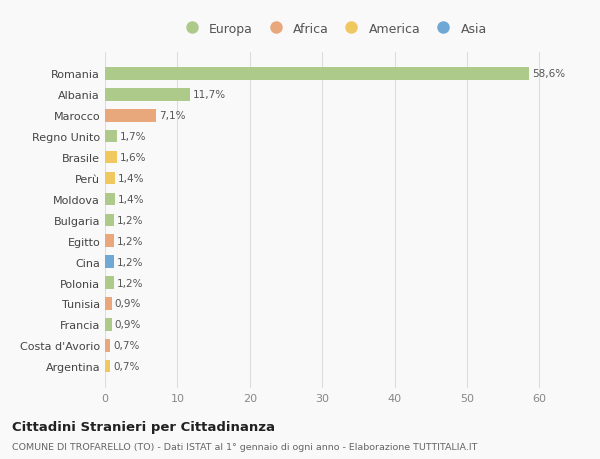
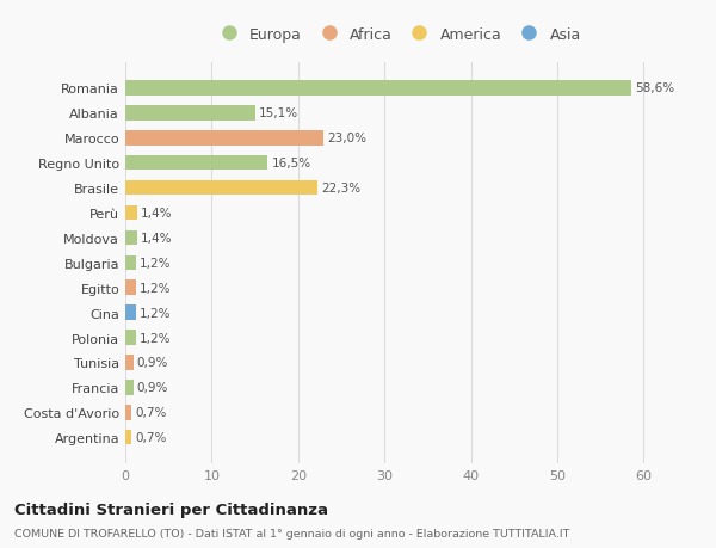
Albania: 11,7% -> 15,1%
Marocco: 7,1% -> 23,0%
Regno Unito: 1,7% -> 16,5%
Brasile: 1,6% -> 22,3%
